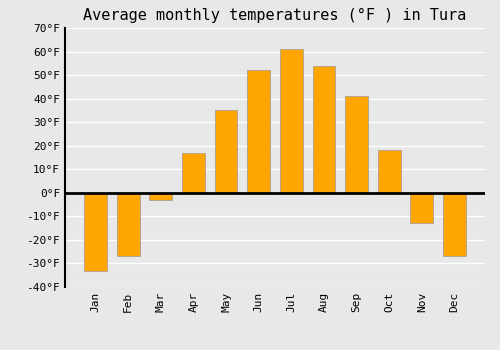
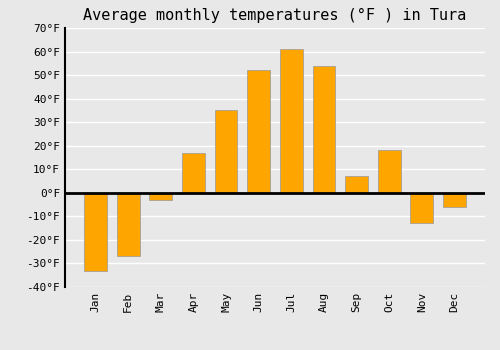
Sep: 41°F -> 7°F
Dec: -27°F -> -6°F
